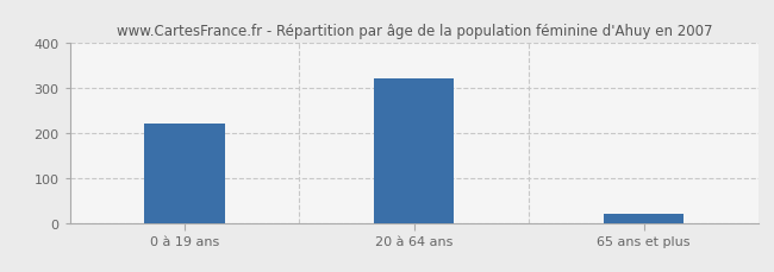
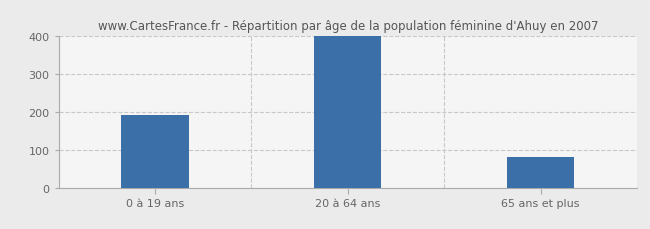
0 à 19 ans: 220 -> 190
20 à 64 ans: 320 -> 400
65 ans et plus: 20 -> 80
